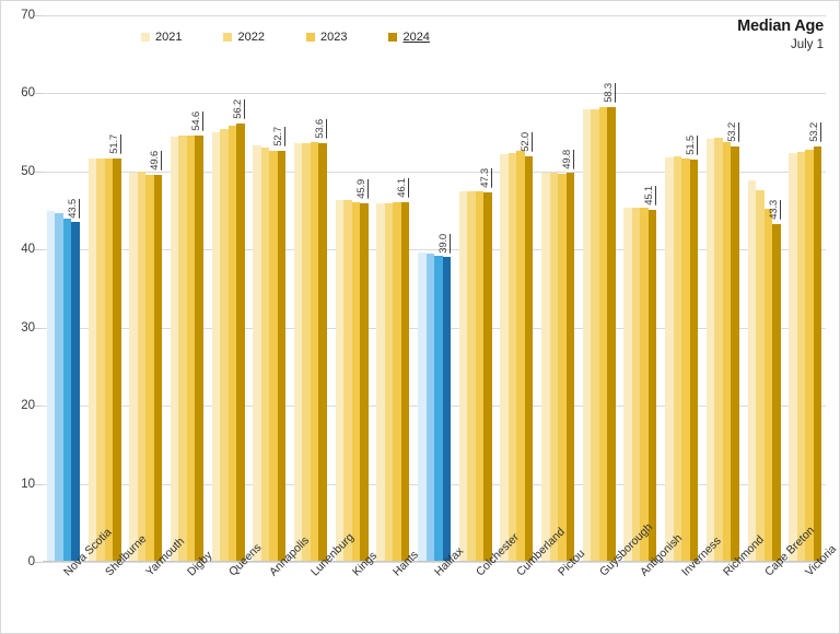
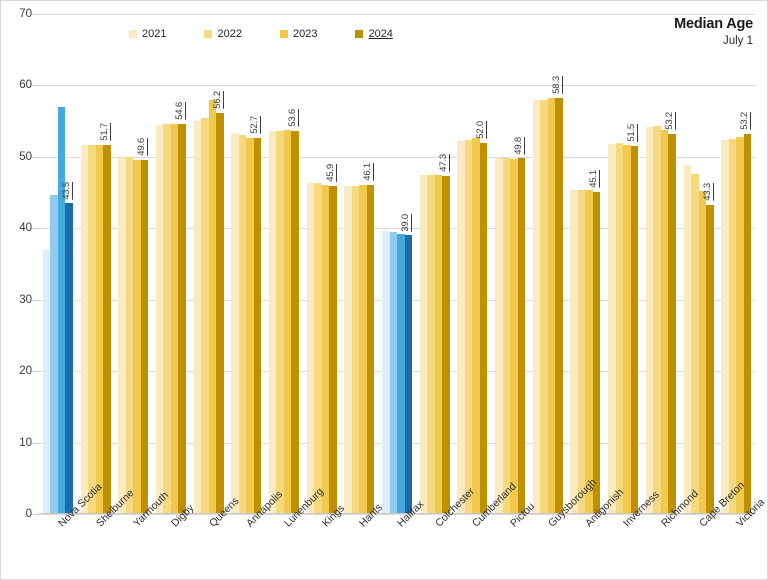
2021/Nova Scotia: 45 -> 37
2023/Nova Scotia: 44 -> 57
2023/Queens: 56 -> 58
